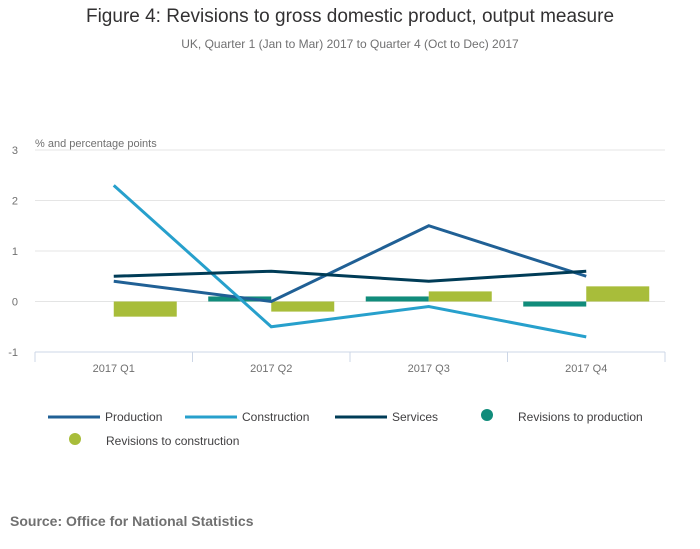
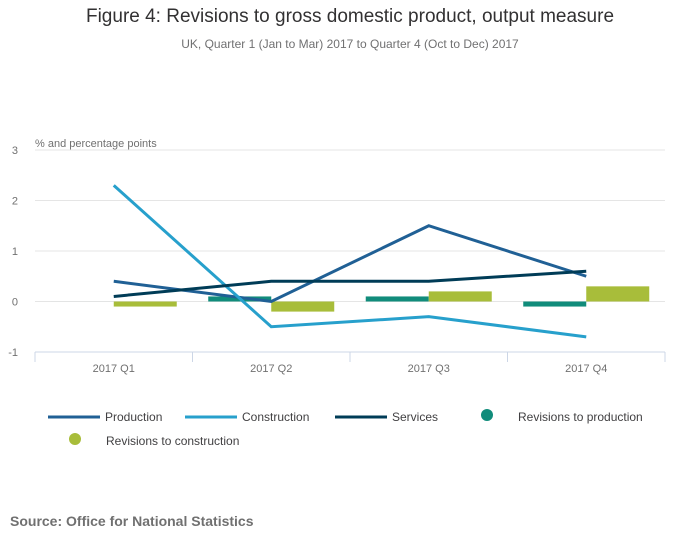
Services/2017 Q1: 0.5 -> 0.1
Revisions to construction/2017 Q1: -0.3 -> -0.1
Services/2017 Q2: 0.6 -> 0.4
Construction/2017 Q3: -0.1 -> -0.3
